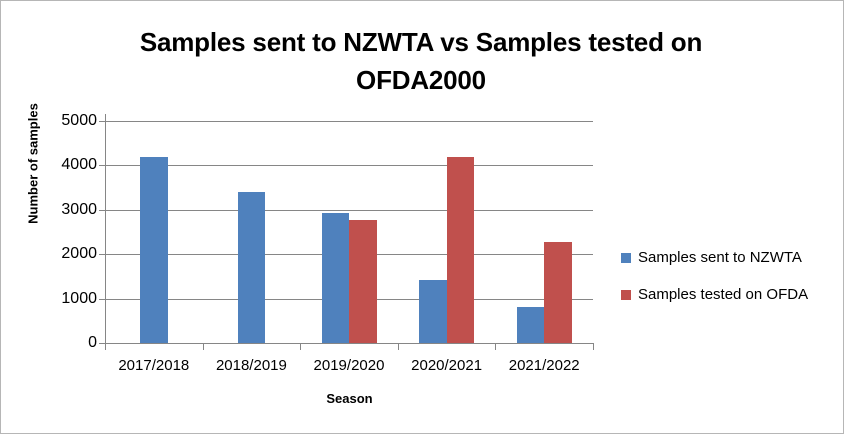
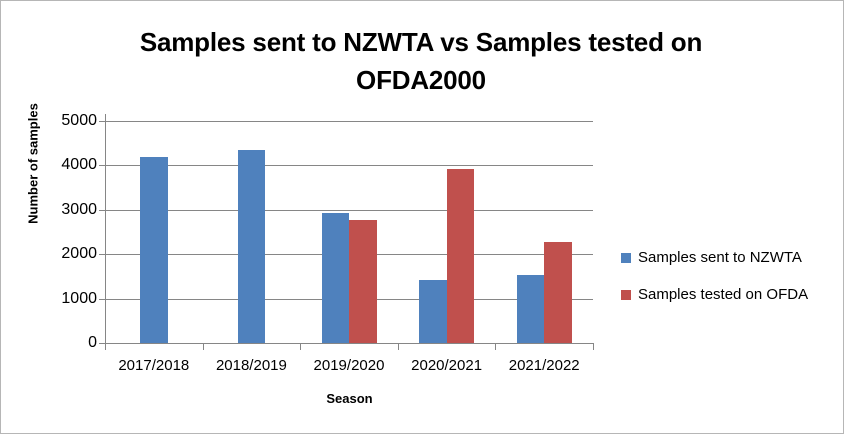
Samples sent to NZWTA/2018/2019: 3400 -> 4300
Samples tested on OFDA/2020/2021: 4200 -> 3900
Samples sent to NZWTA/2021/2022: 800 -> 1500
